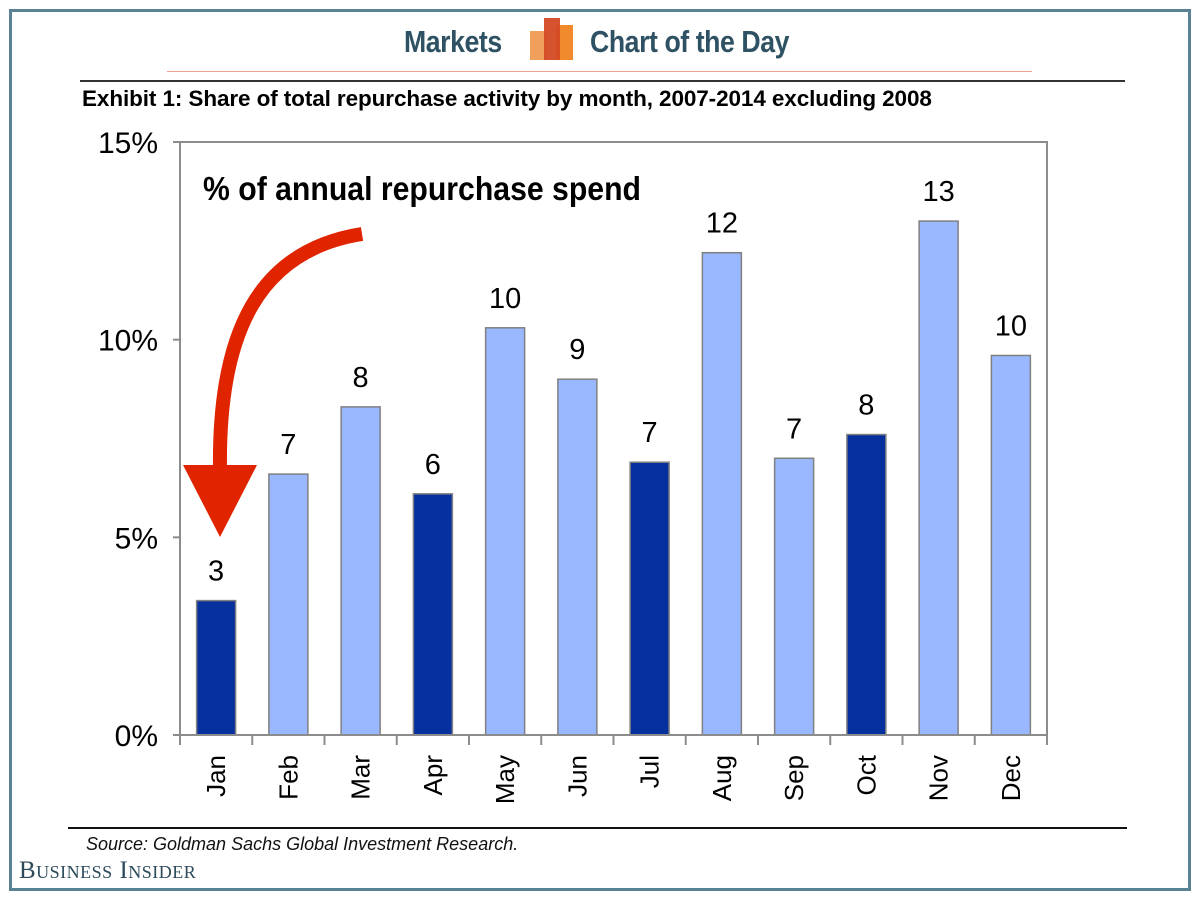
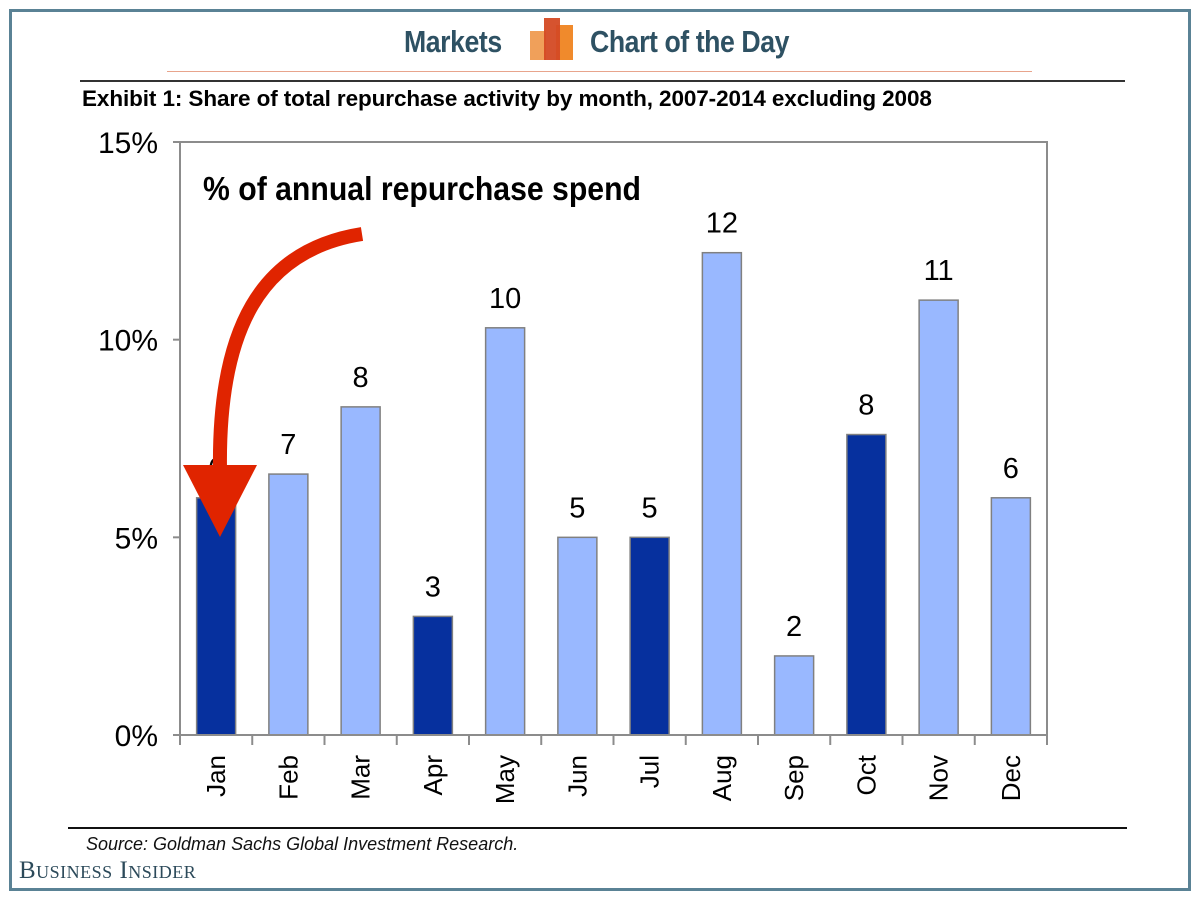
Jan: 3 -> 6
Apr: 6 -> 3
Jun: 9 -> 5
Jul: 7 -> 5
Sep: 7 -> 2
Nov: 13 -> 11
Dec: 10 -> 6
